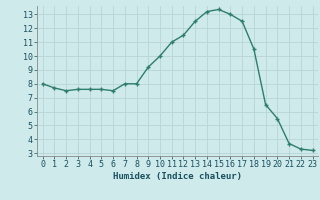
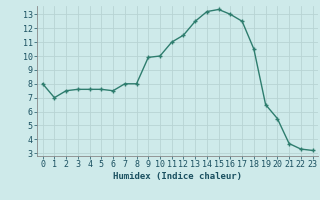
1: 7.7 -> 7.0
9: 9.2 -> 9.9
